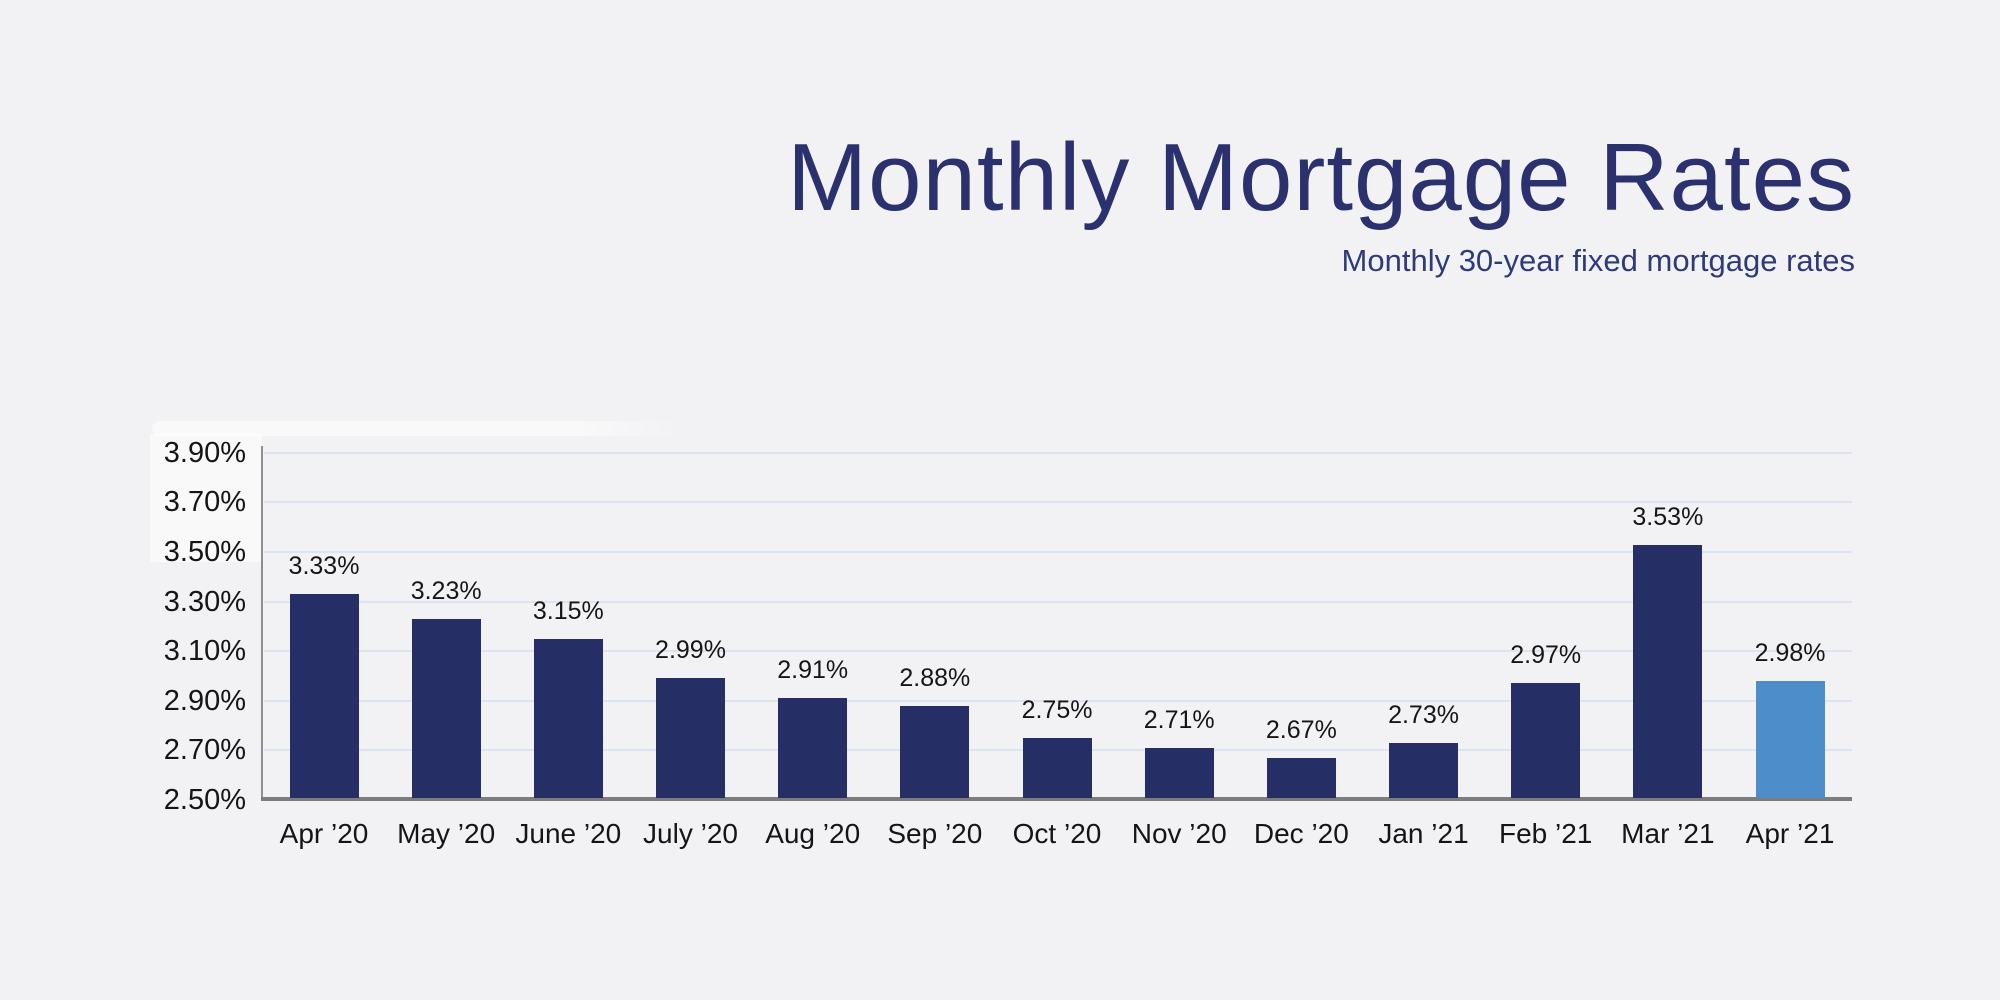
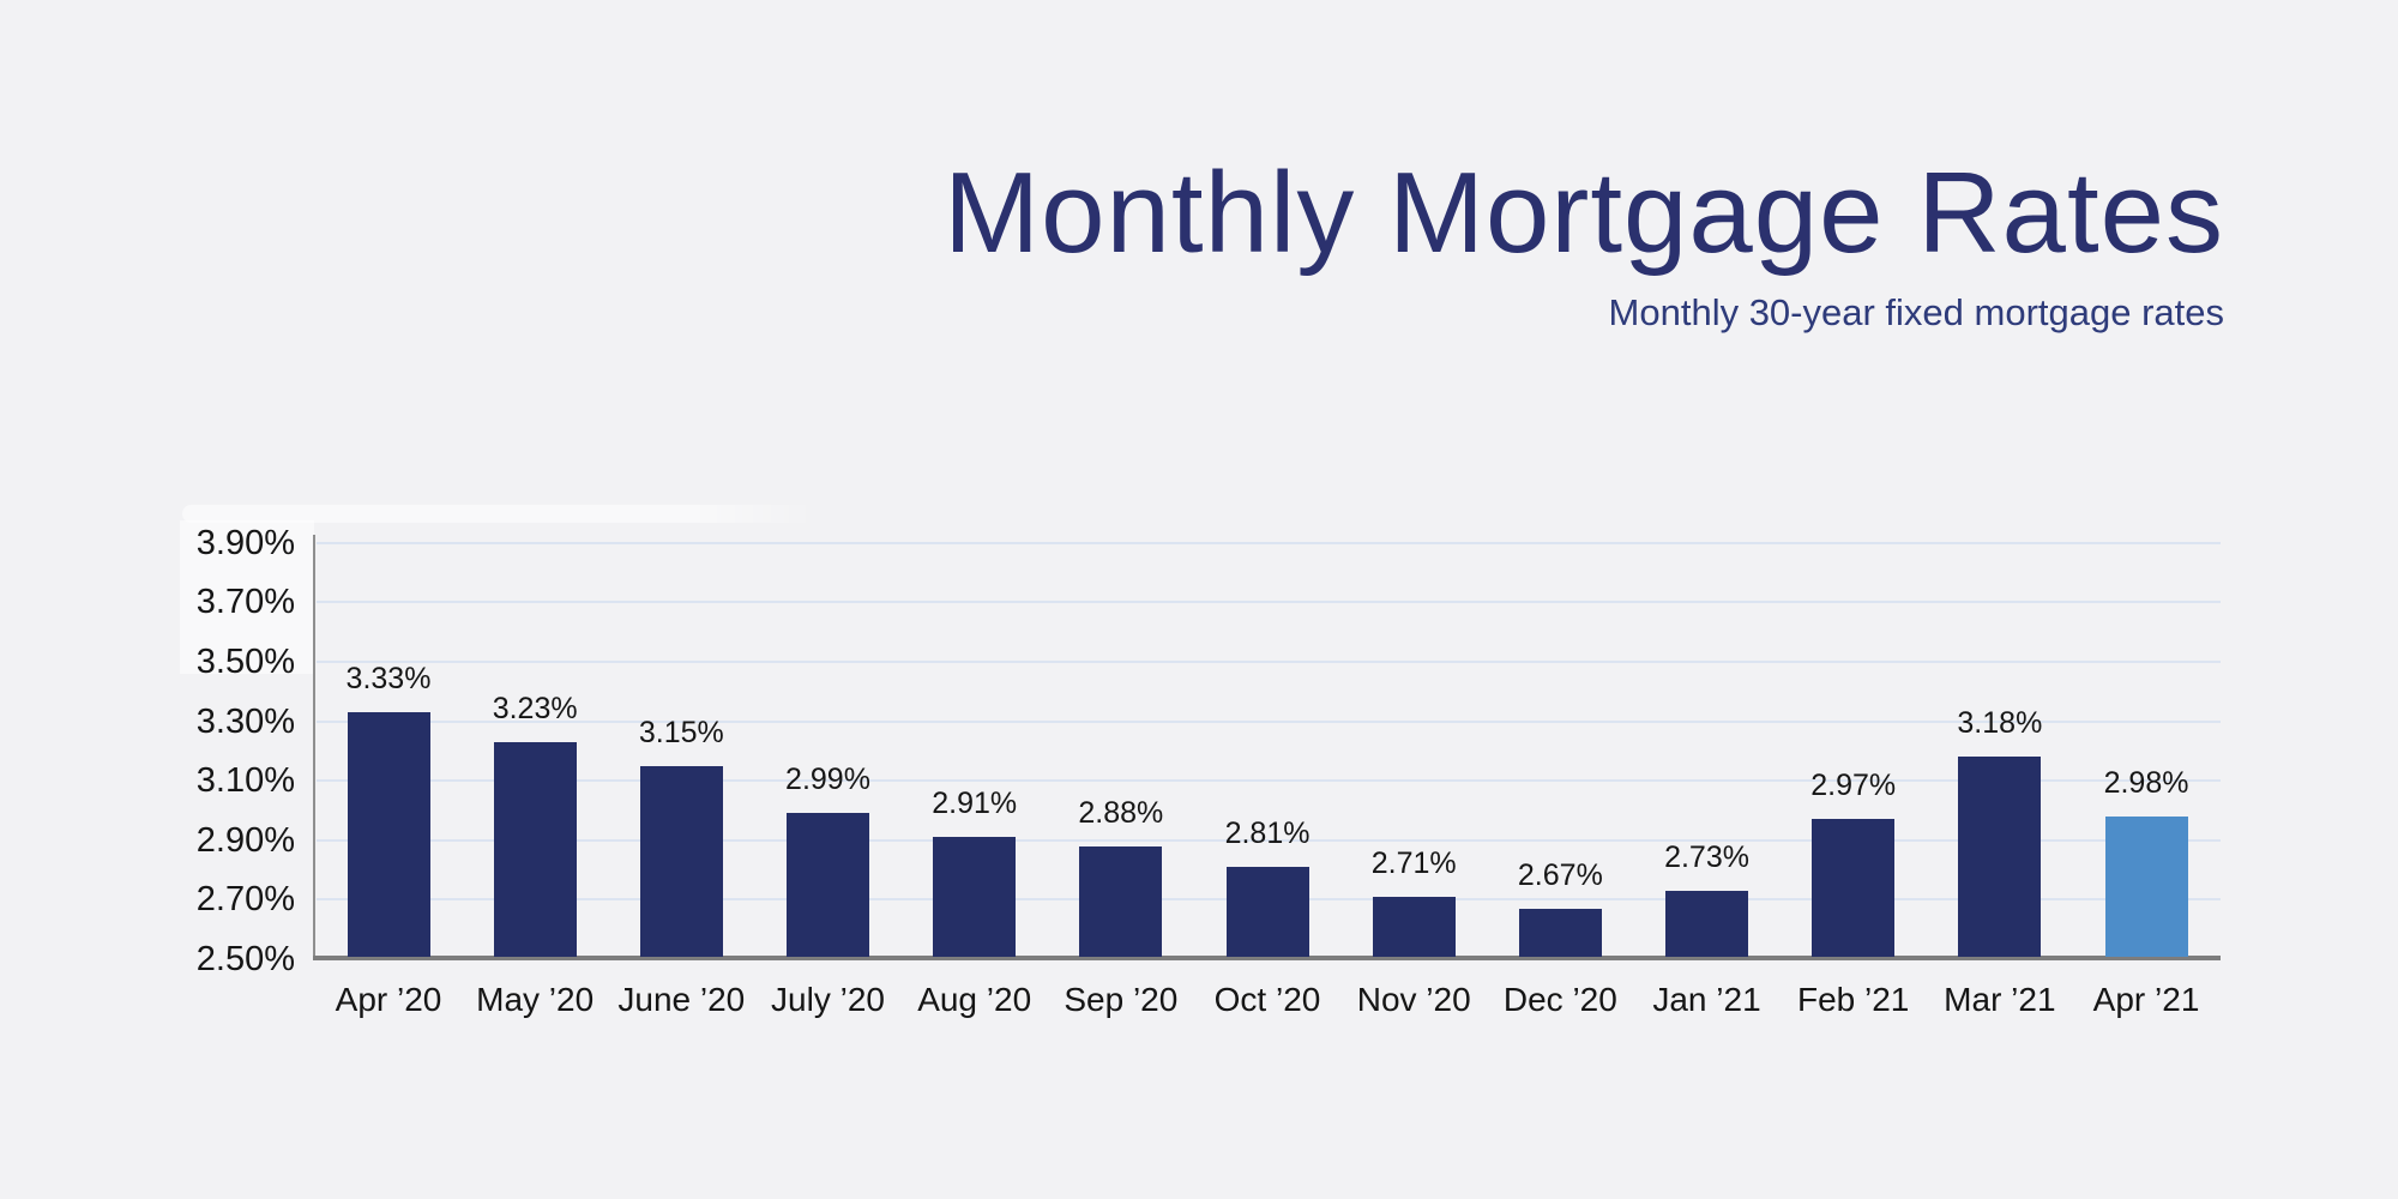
Oct ’20: 2.75% -> 2.81%
Mar ’21: 3.53% -> 3.18%
